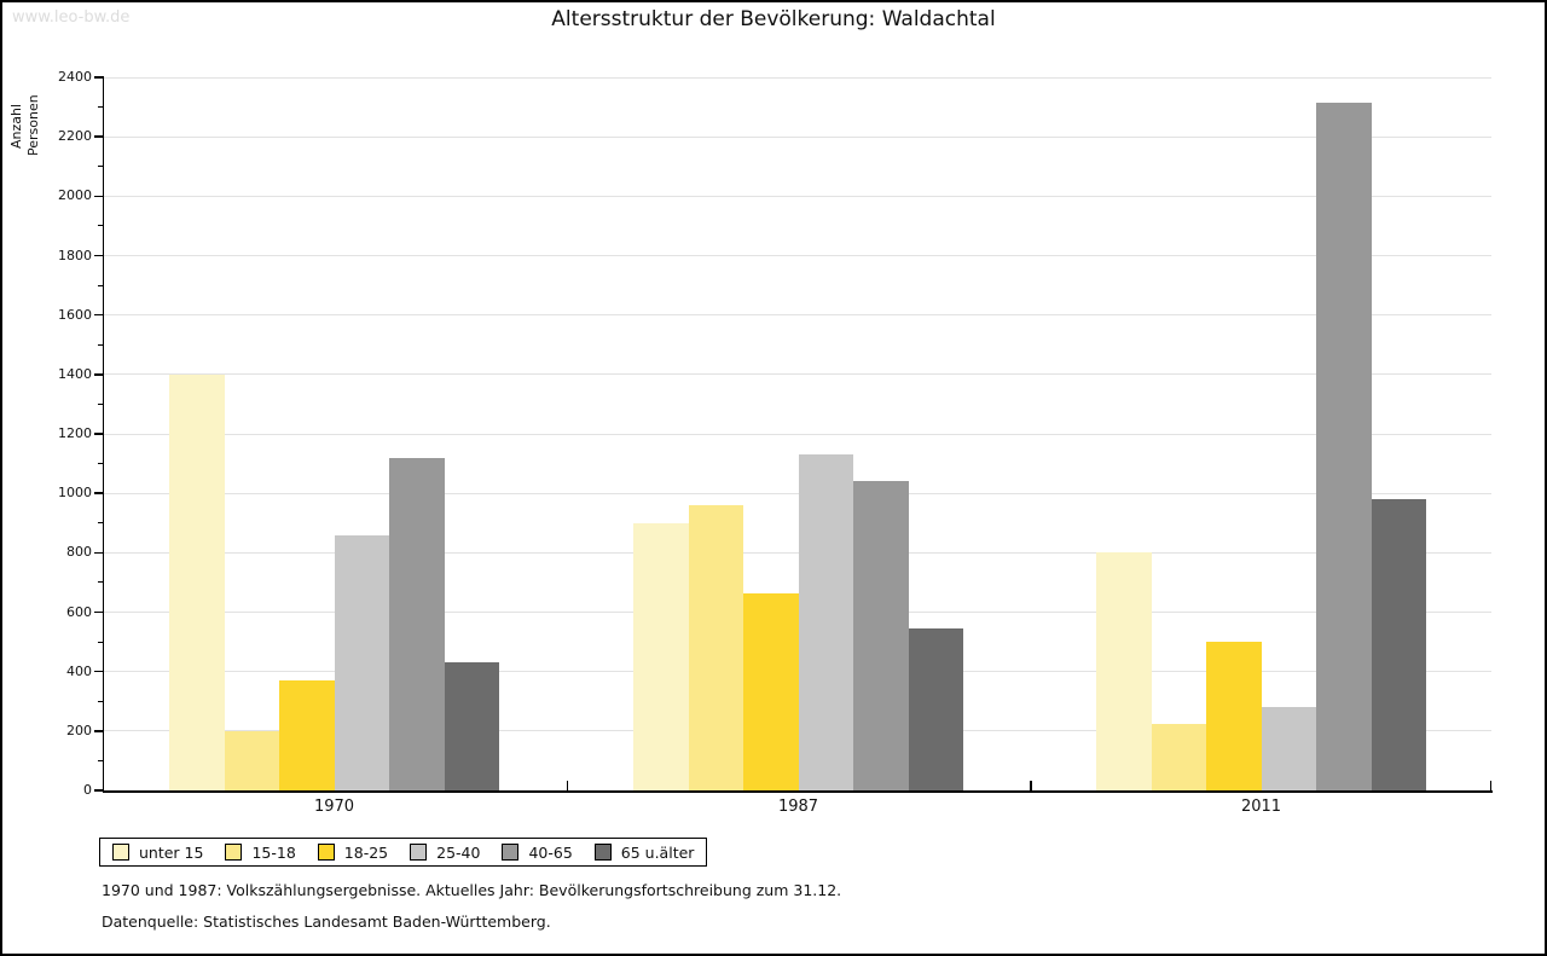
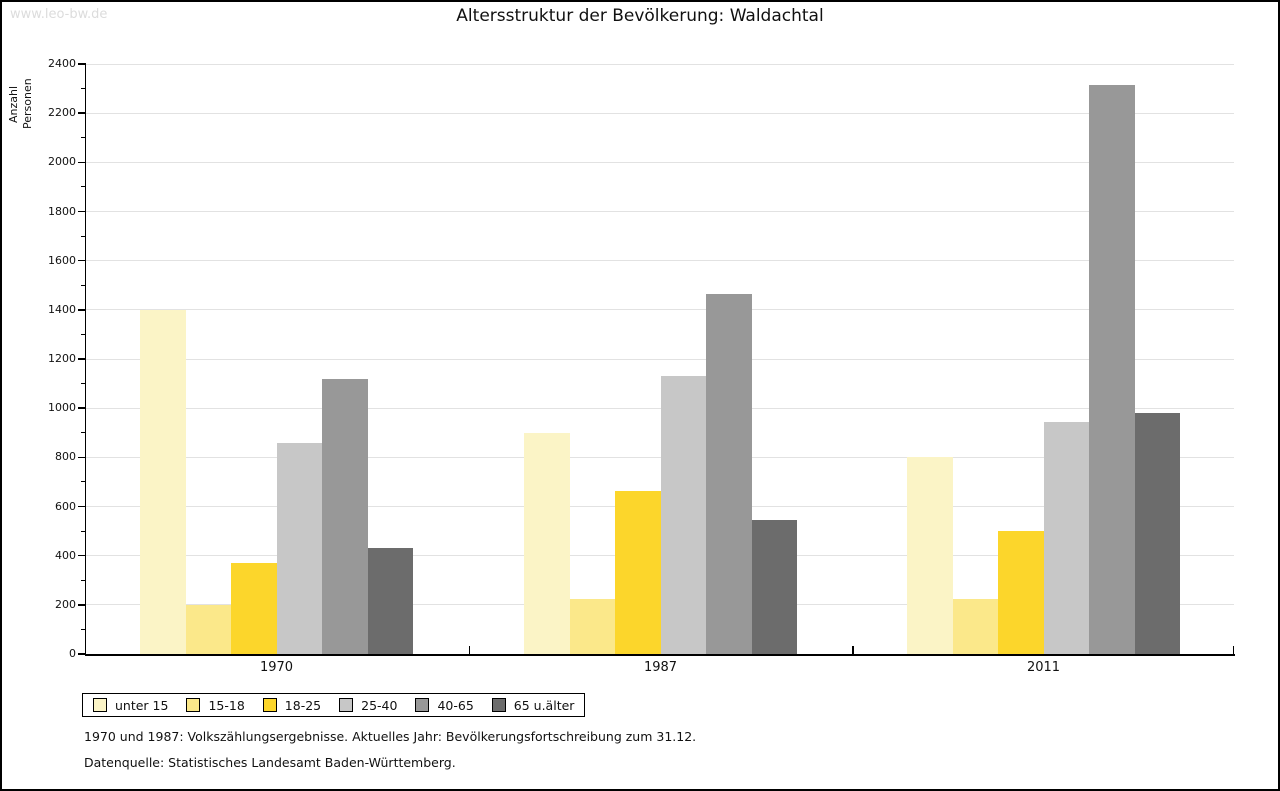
15-18/1987: 960 -> 220
40-65/1987: 1040 -> 1460
25-40/2011: 280 -> 940
